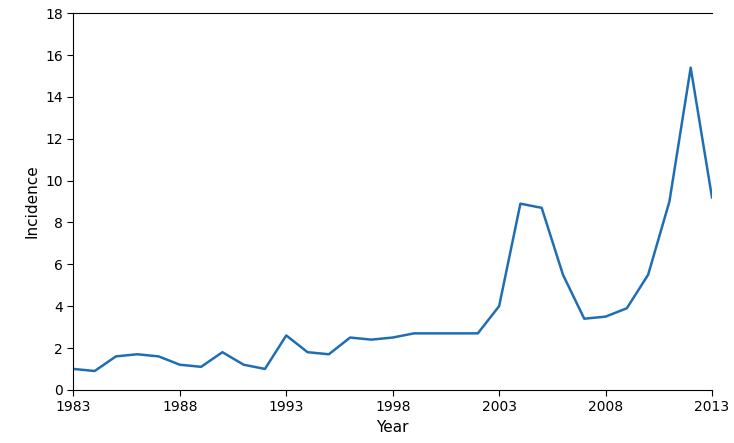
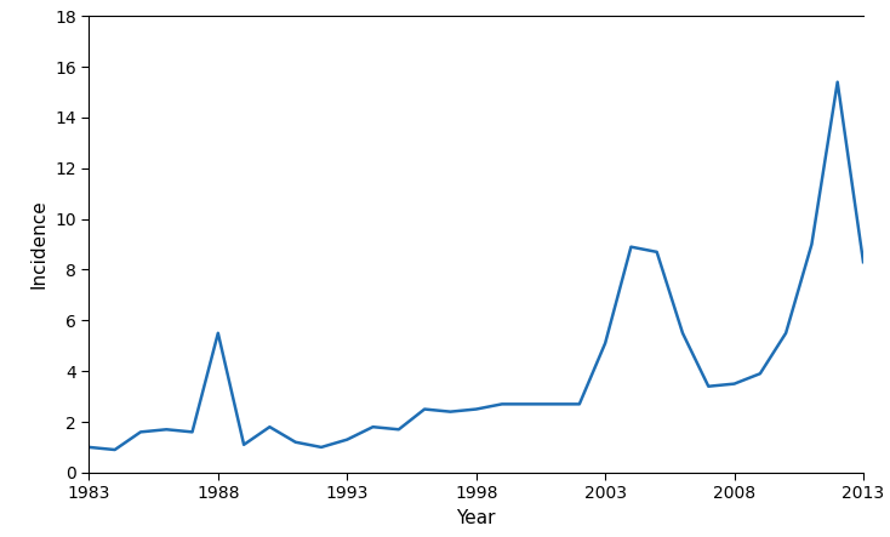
1988: 1.2 -> 5.5
1993: 2.6 -> 1.3
2003: 4.0 -> 5.1
2013: 9.2 -> 8.3
